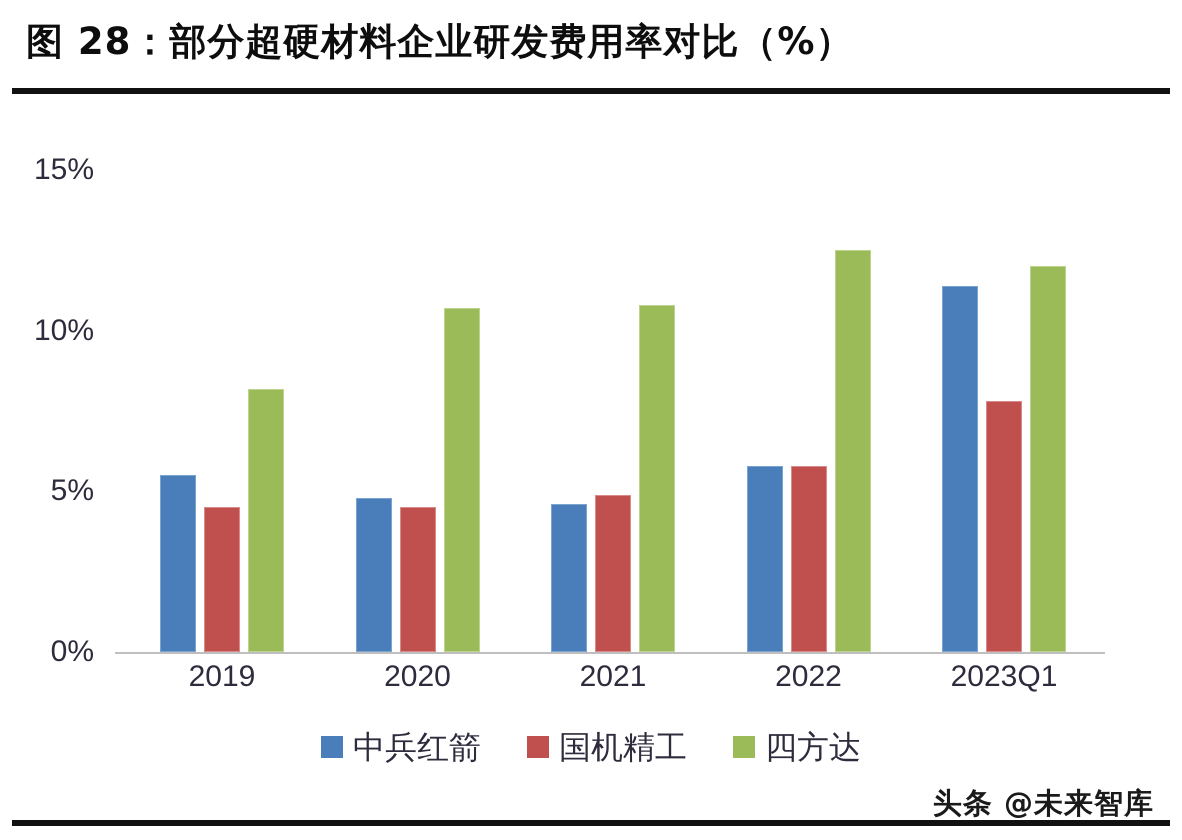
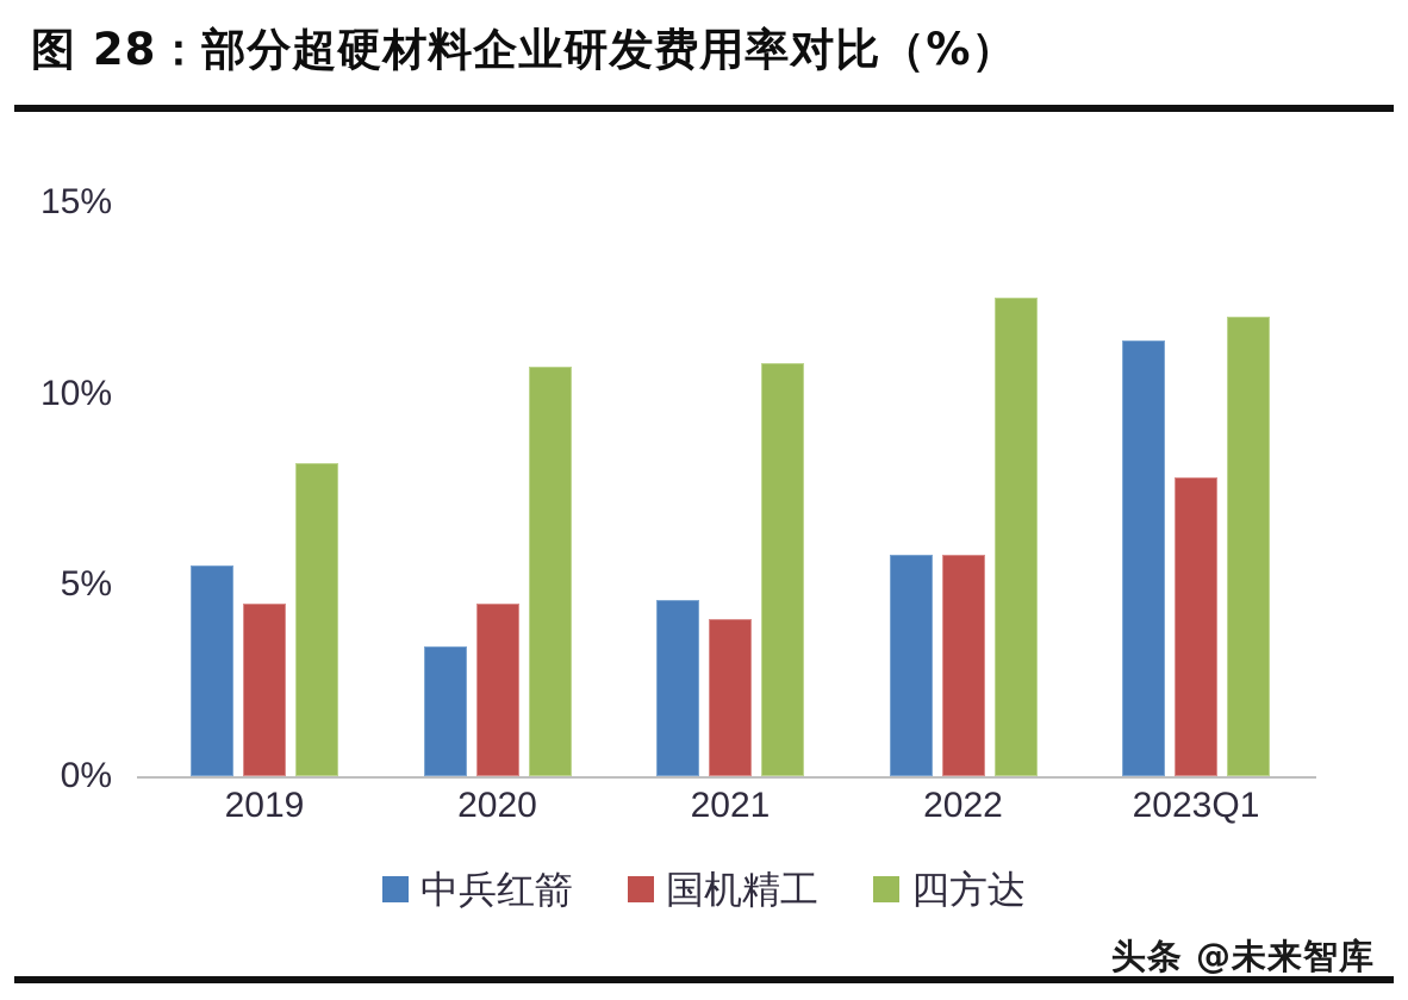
中兵红箭/2020: 4.8% -> 3.4%
国机精工/2021: 4.9% -> 4.1%
